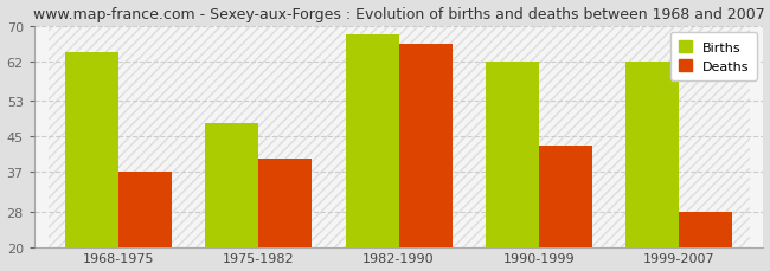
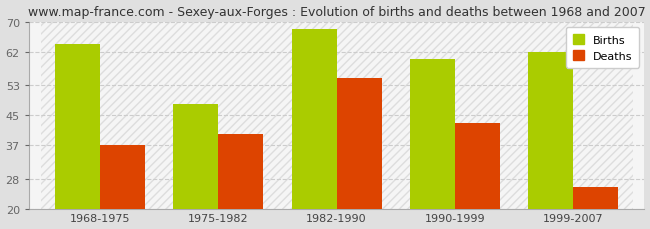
Deaths/1982-1990: 66 -> 55
Births/1990-1999: 62 -> 60
Deaths/1999-2007: 28 -> 26
